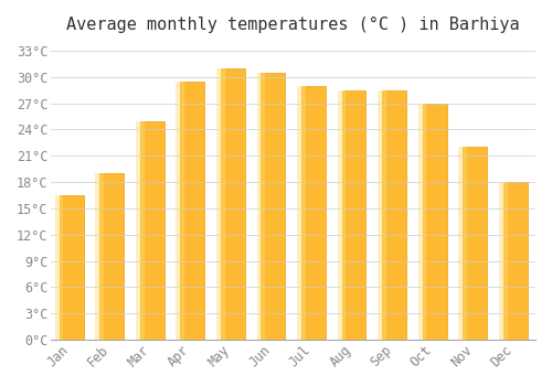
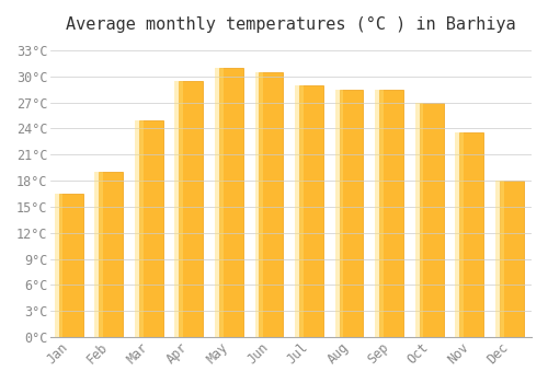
Nov: 22.0°C -> 23.6°C
